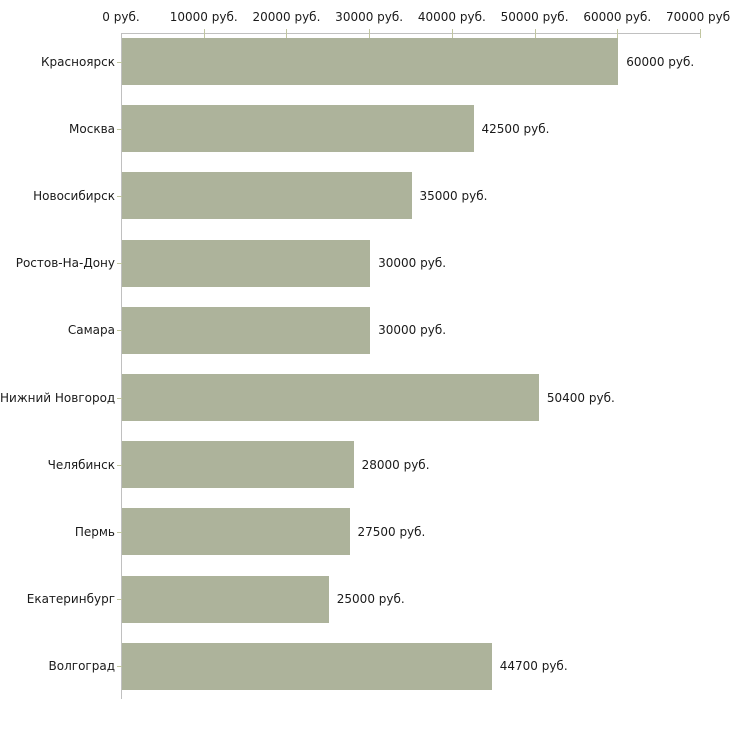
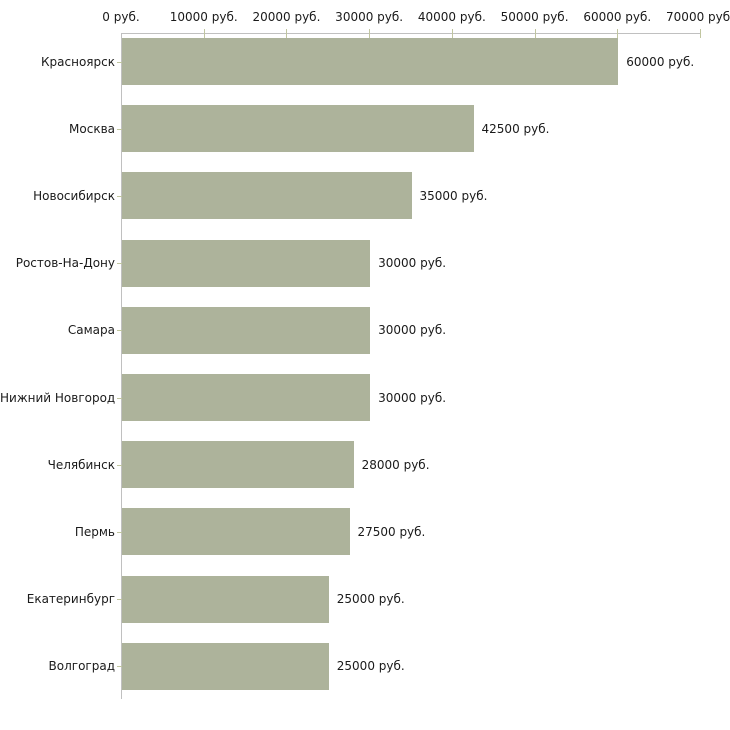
Нижний Новгород: 50400 -> 30000
Волгоград: 44700 -> 25000
